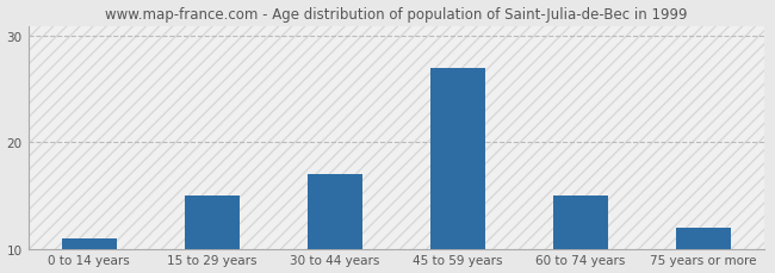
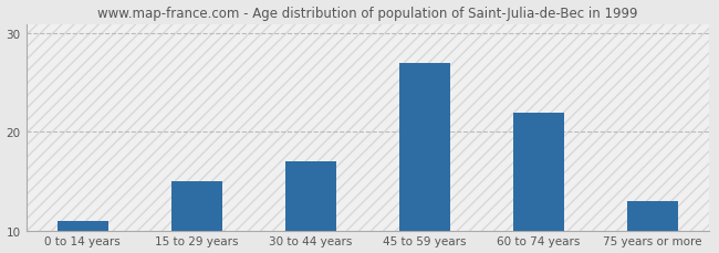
60 to 74 years: 15 -> 22
75 years or more: 12 -> 13
